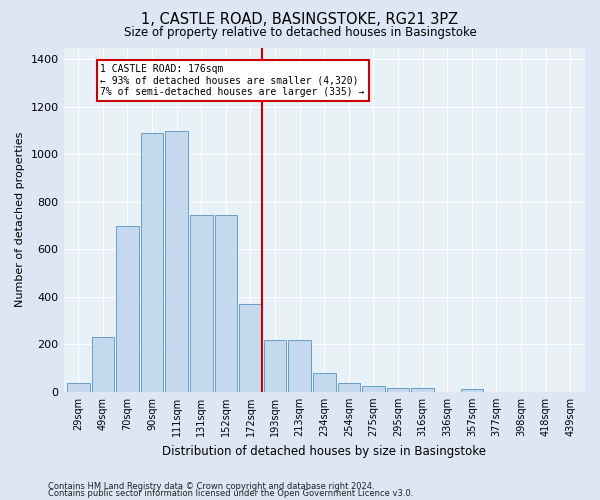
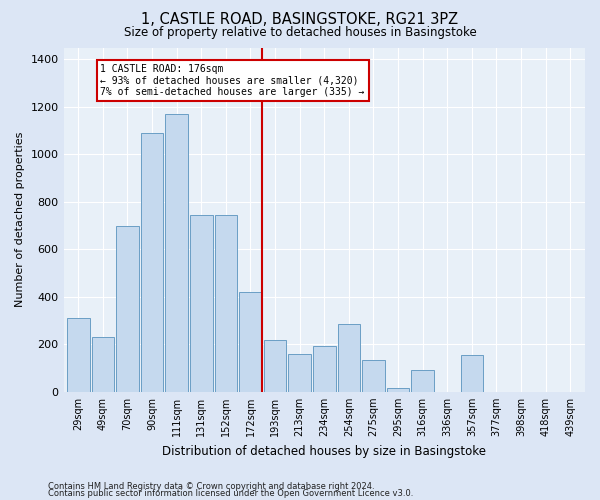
29sqm: 35 -> 310
111sqm: 1100 -> 1170
172sqm: 370 -> 420
213sqm: 218 -> 160
234sqm: 80 -> 195
254sqm: 35 -> 285
275sqm: 25 -> 135
316sqm: 15 -> 90
357sqm: 12 -> 155
